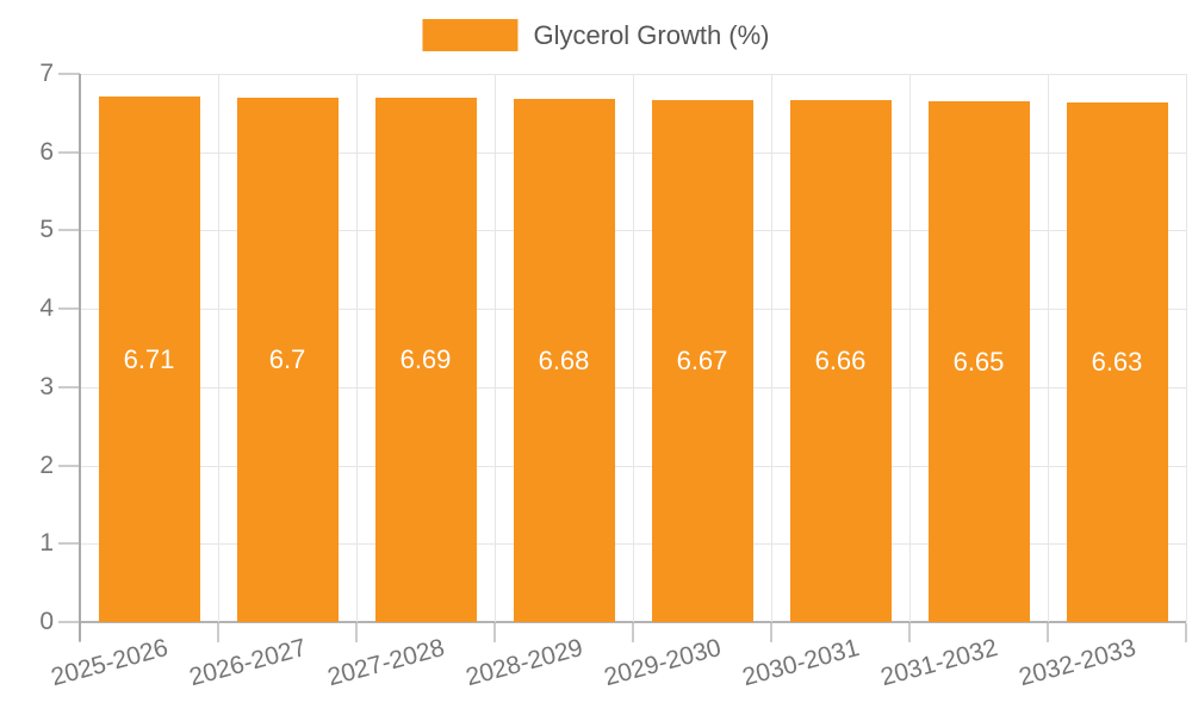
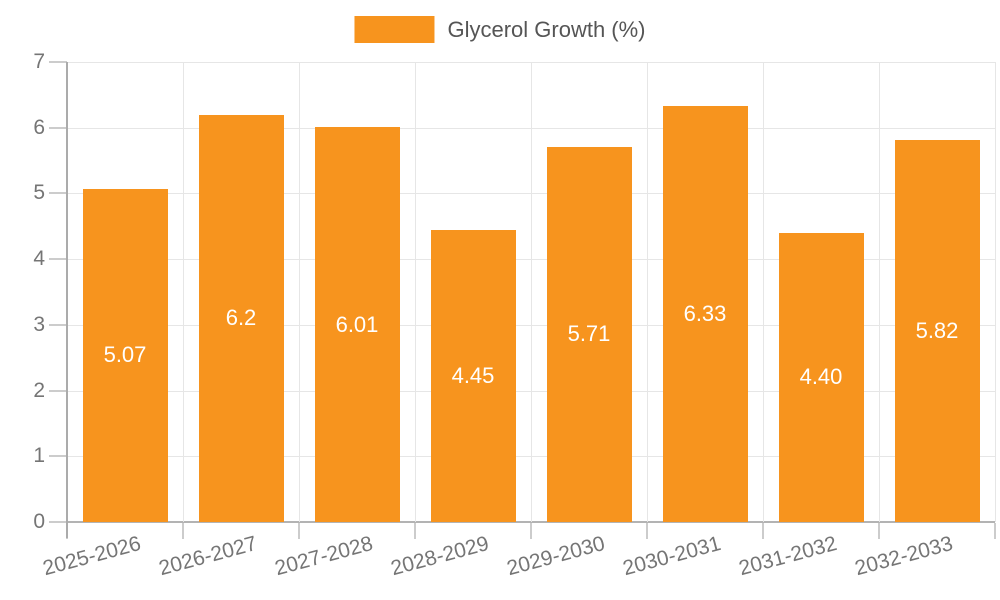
2025-2026: 6.71 -> 5.07
2026-2027: 6.7 -> 6.2
2027-2028: 6.69 -> 6.01
2028-2029: 6.68 -> 4.45
2029-2030: 6.67 -> 5.71
2030-2031: 6.66 -> 6.33
2031-2032: 6.65 -> 4.40
2032-2033: 6.63 -> 5.82
